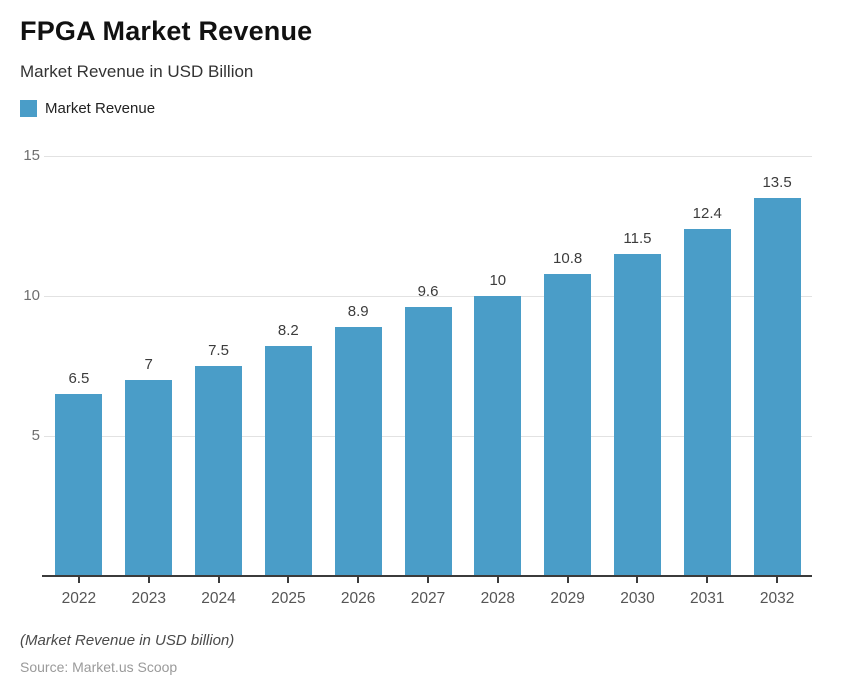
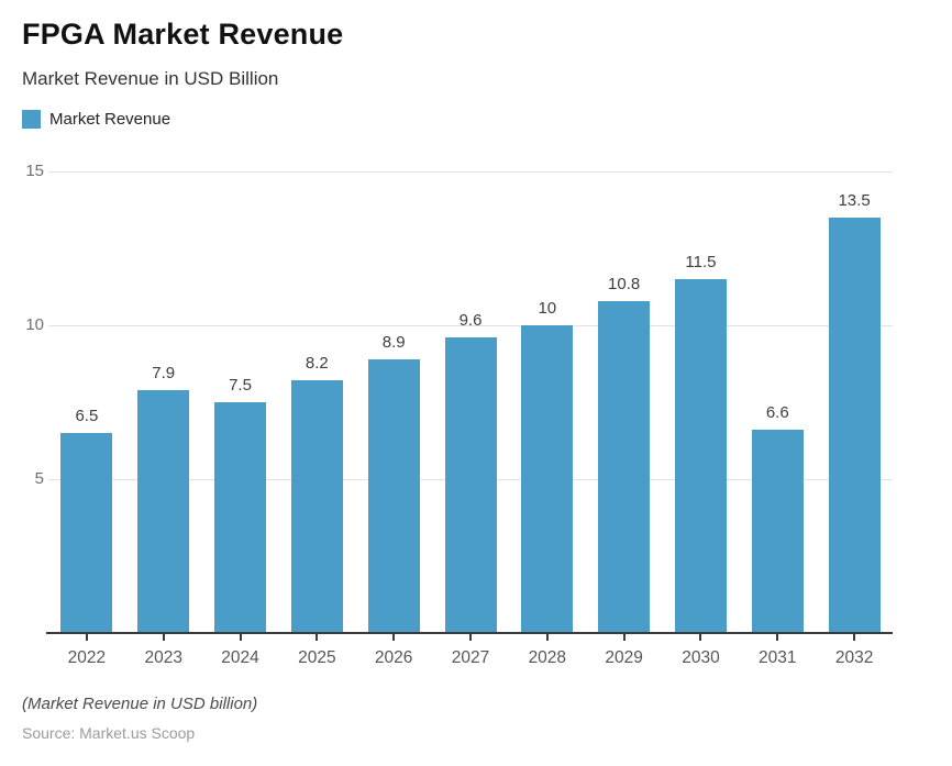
2023: 7 -> 7.9
2031: 12.4 -> 6.6
